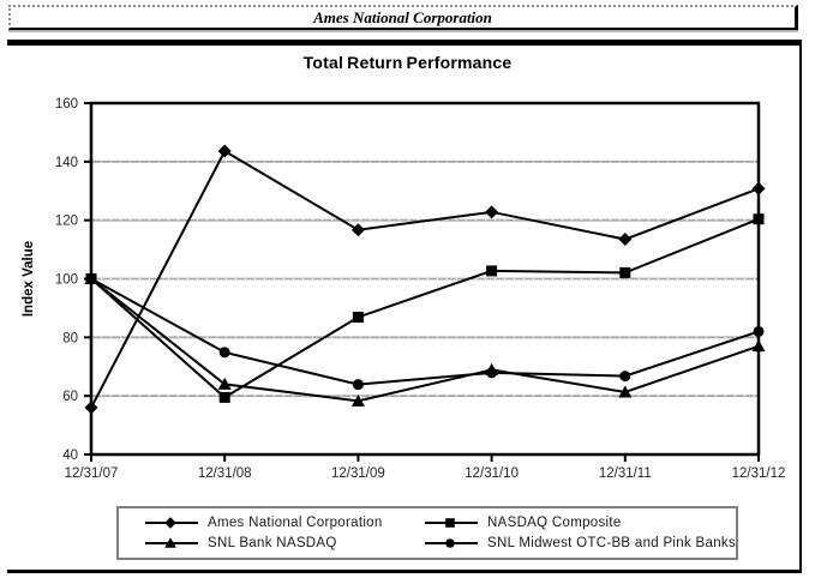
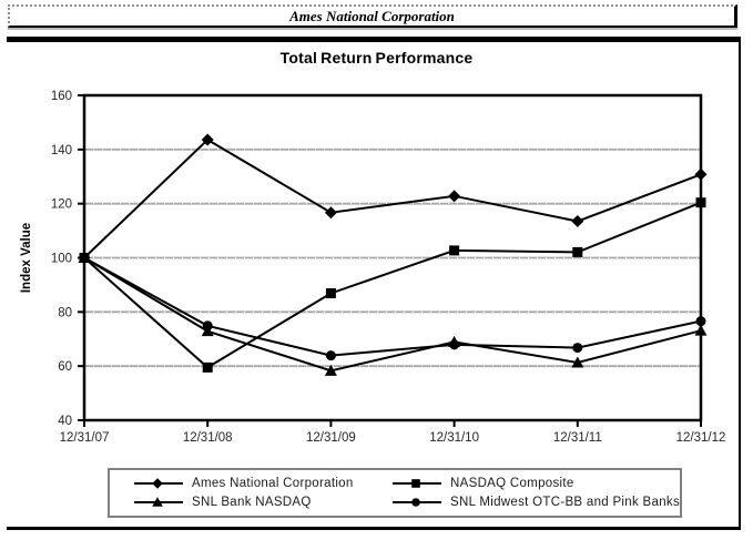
Ames National Corporation/12/31/07: 56 -> 100
SNL Bank NASDAQ/12/31/08: 64 -> 73
SNL Bank NASDAQ/12/31/12: 77 -> 73
SNL Midwest OTC-BB and Pink Banks/12/31/12: 82 -> 77
